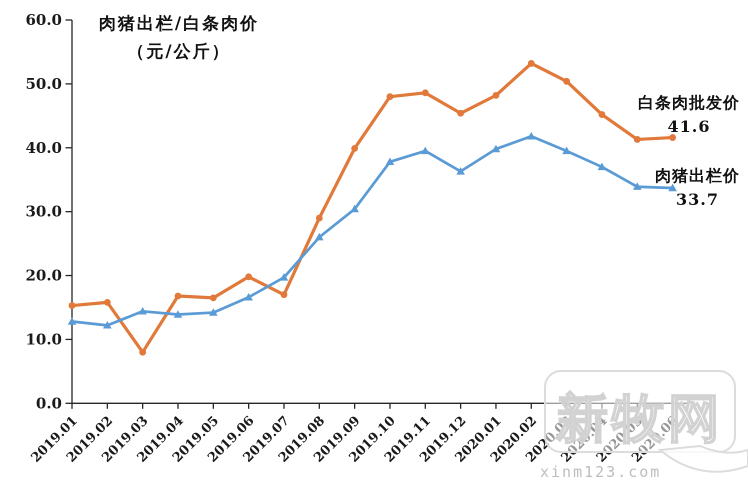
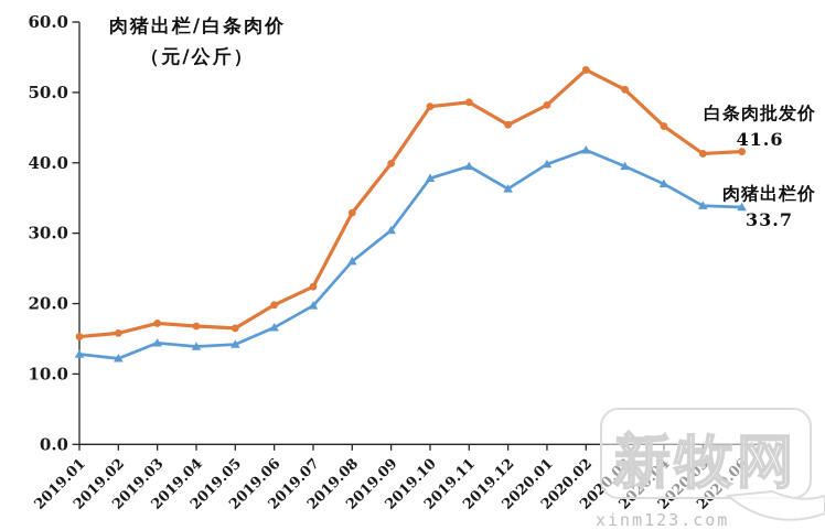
白条肉批发价/2019.03: 8 -> 17
白条肉批发价/2019.07: 17 -> 22
白条肉批发价/2019.08: 29 -> 33
